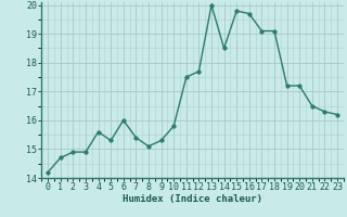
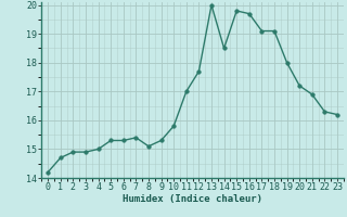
4: 15.6 -> 15.0
6: 16.0 -> 15.3
11: 17.5 -> 17.0
19: 17.2 -> 18.0
21: 16.5 -> 16.9
